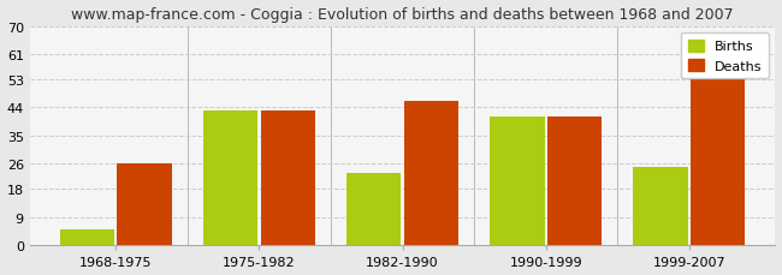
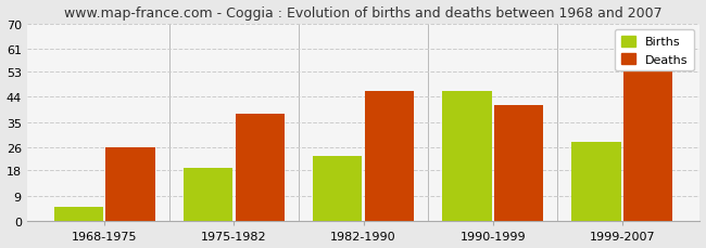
Births/1975-1982: 43 -> 19
Deaths/1975-1982: 43 -> 38
Births/1990-1999: 41 -> 46
Births/1999-2007: 25 -> 28
